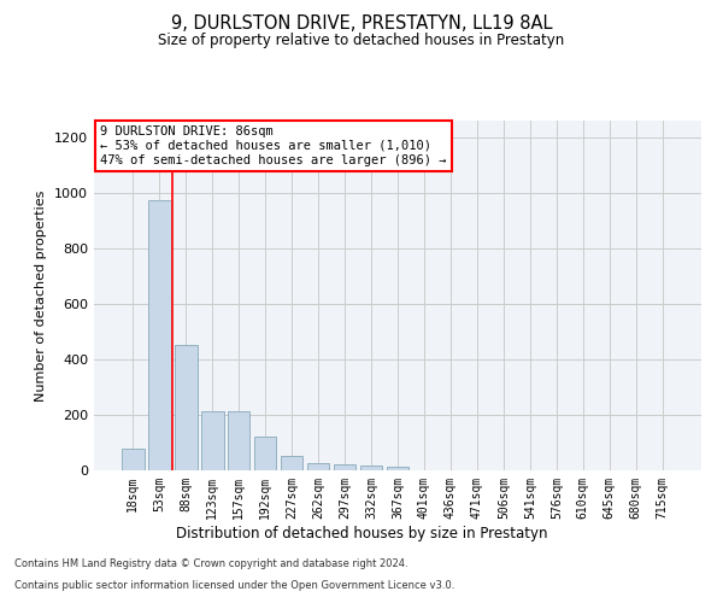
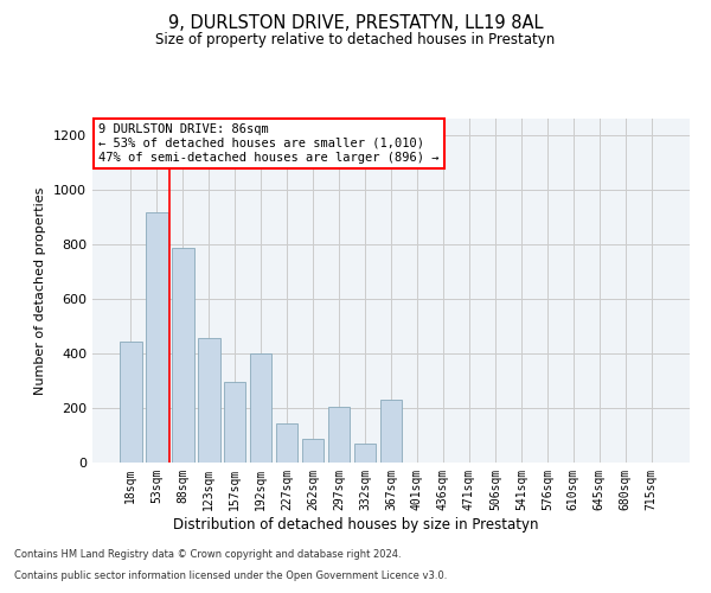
18sqm: 80 -> 445
53sqm: 975 -> 915
88sqm: 450 -> 785
123sqm: 215 -> 455
157sqm: 215 -> 295
192sqm: 120 -> 400
227sqm: 50 -> 145
262sqm: 25 -> 85
297sqm: 22 -> 205
332sqm: 18 -> 70
367sqm: 12 -> 230
